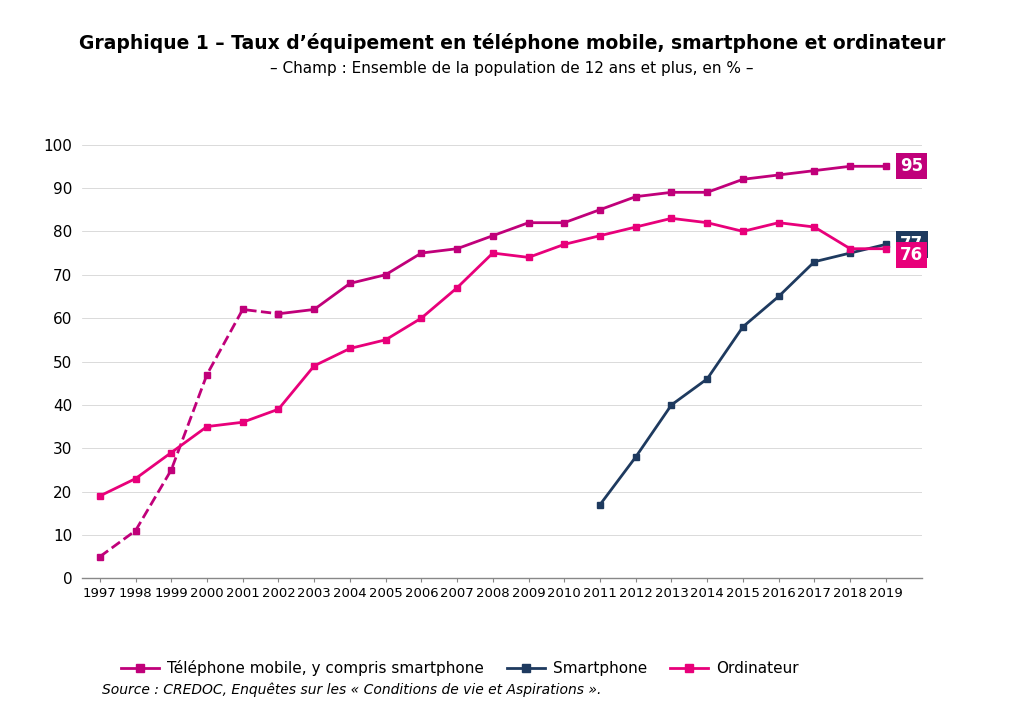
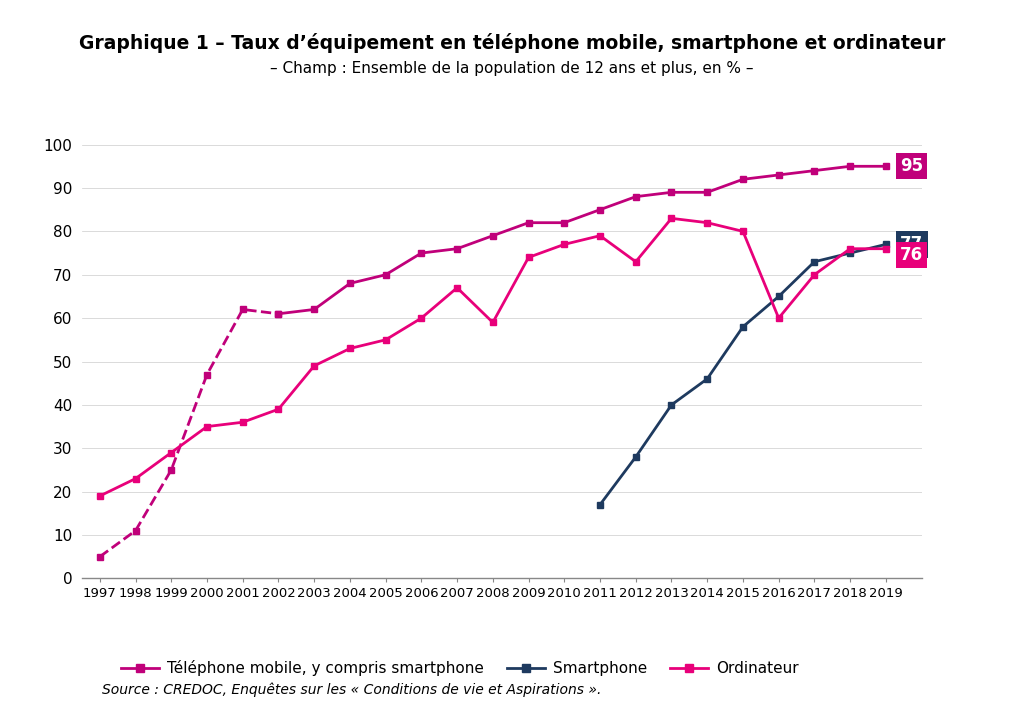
Ordinateur/2008: 75 -> 59
Ordinateur/2012: 81 -> 73
Ordinateur/2016: 82 -> 60
Ordinateur/2017: 81 -> 70
